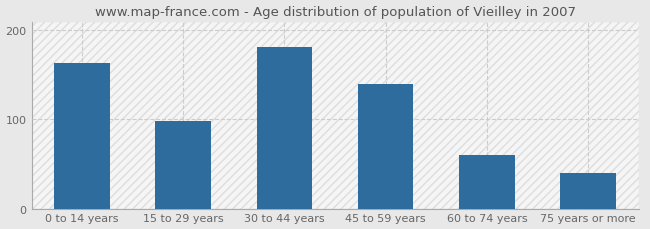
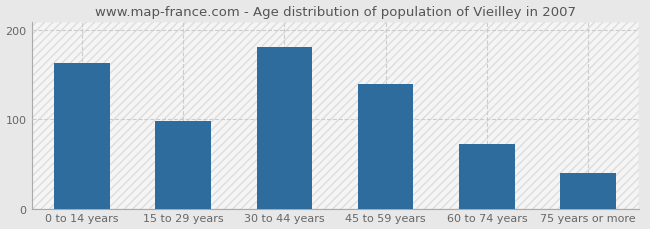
60 to 74 years: 60 -> 72
